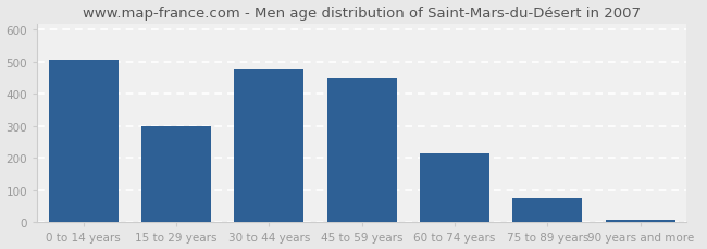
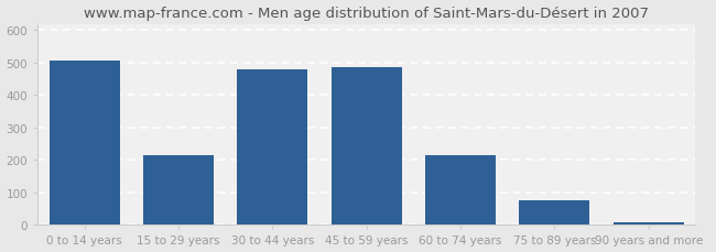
15 to 29 years: 300 -> 215
45 to 59 years: 450 -> 485
